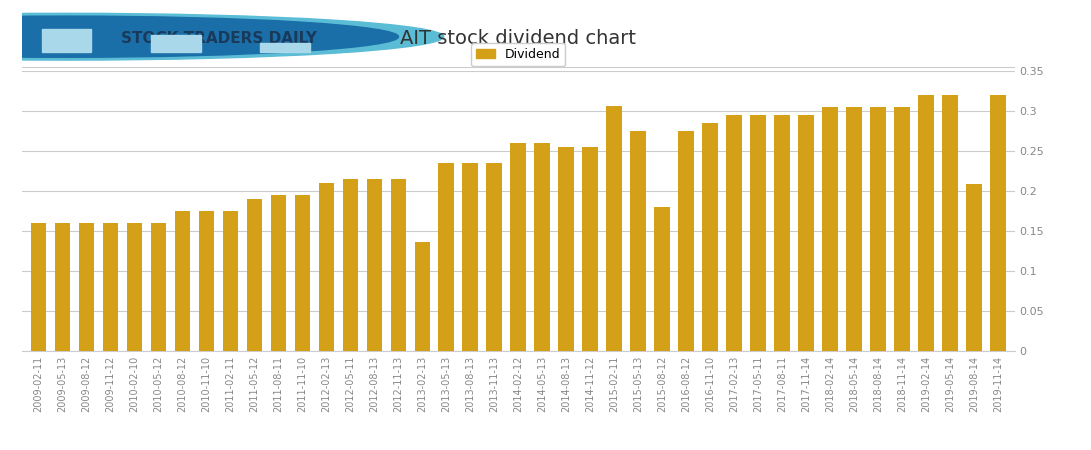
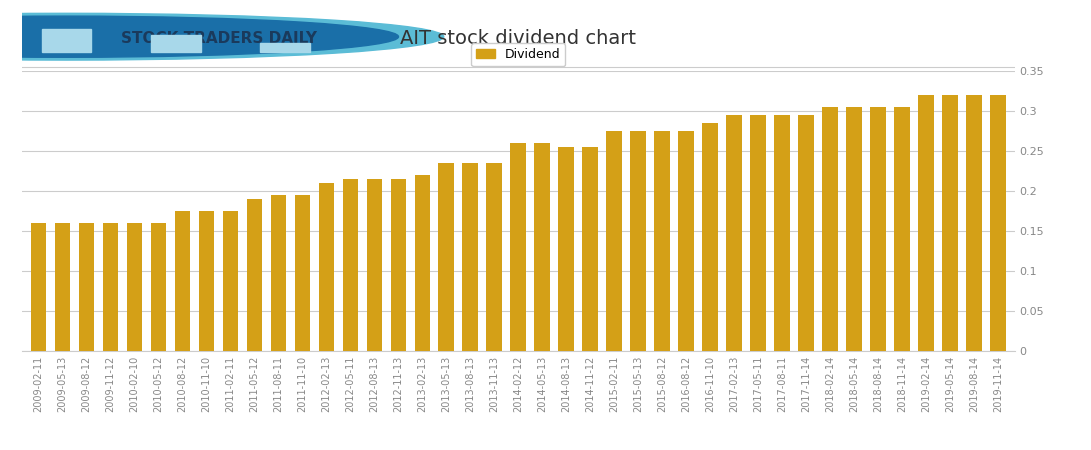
2013-02-13: 0.136 -> 0.220
2015-02-11: 0.306 -> 0.275
2015-08-12: 0.180 -> 0.275
2019-08-14: 0.208 -> 0.320
